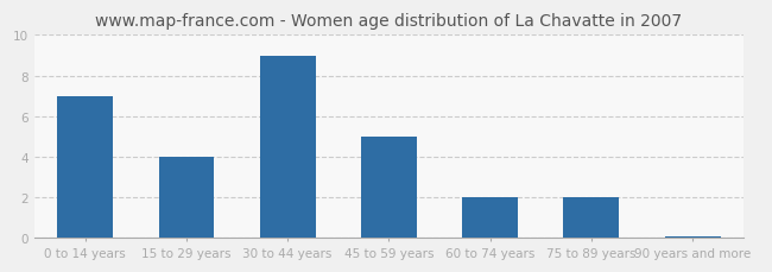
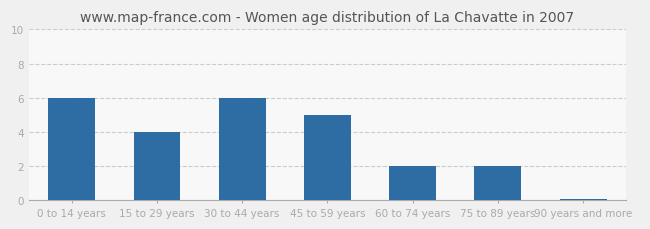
0 to 14 years: 7.0 -> 6.0
30 to 44 years: 9.0 -> 6.0
